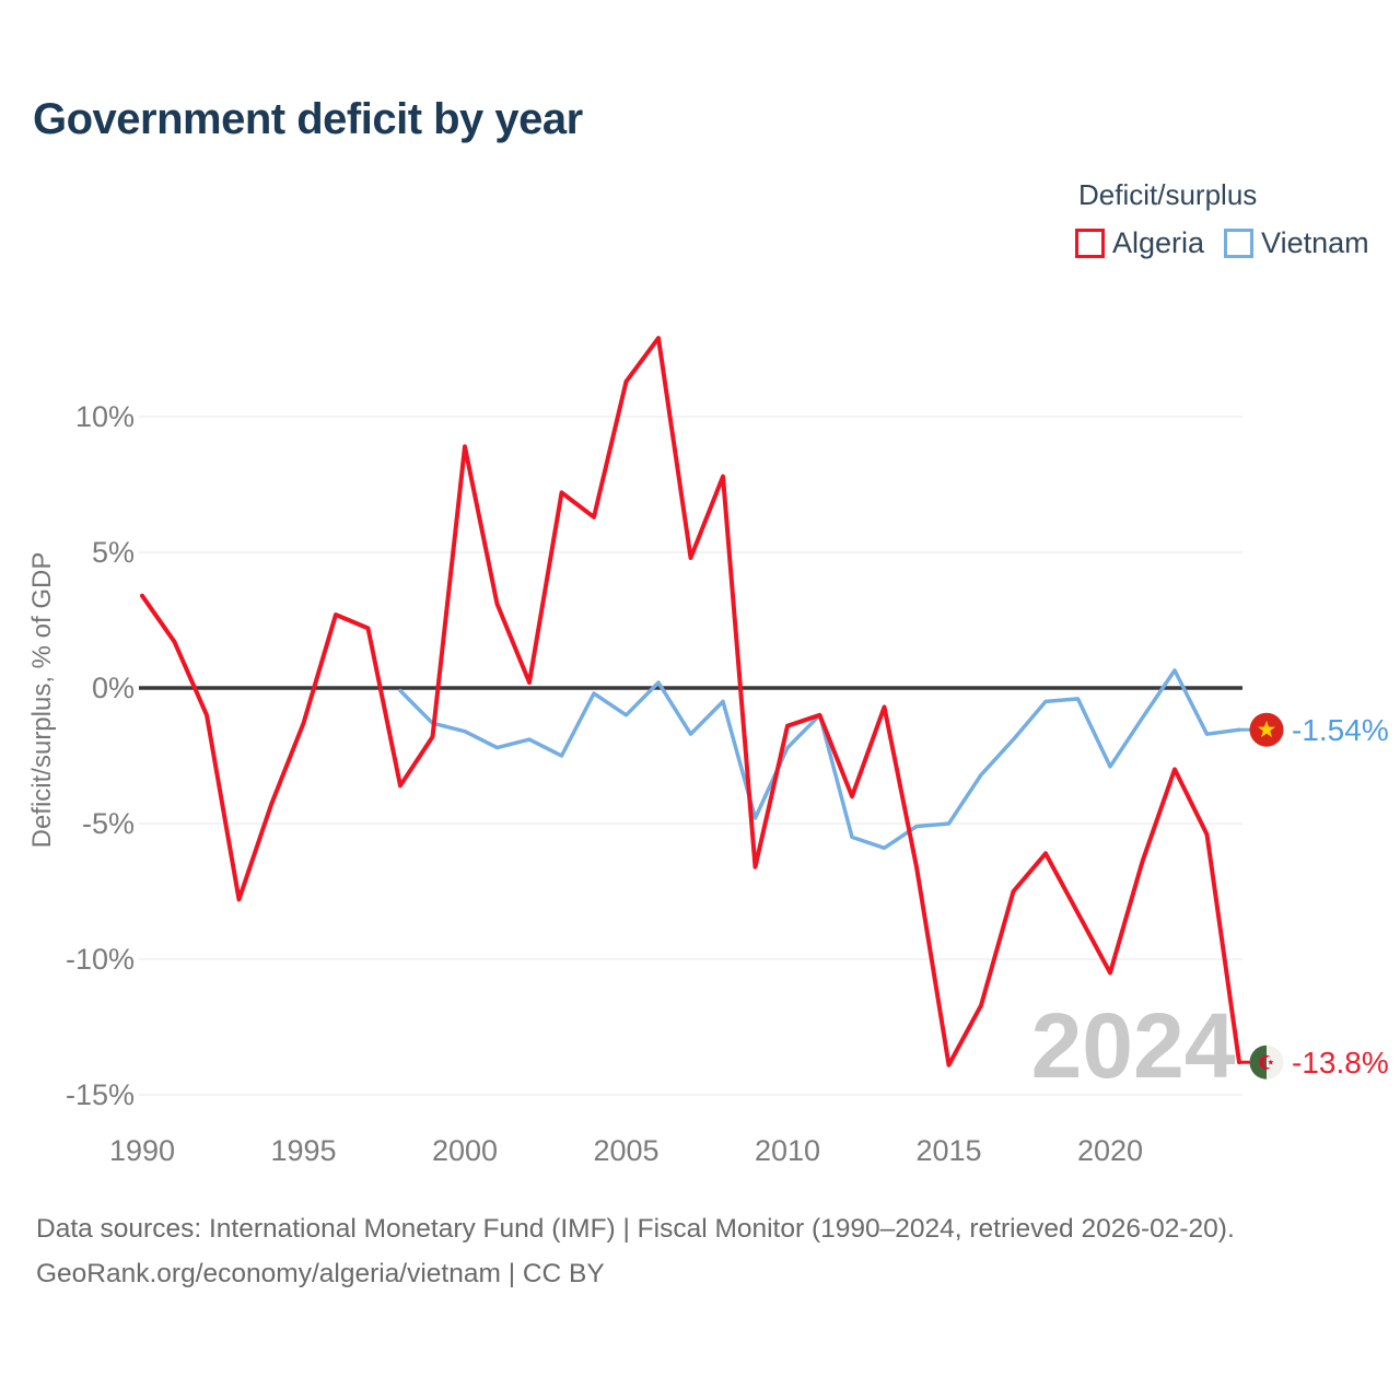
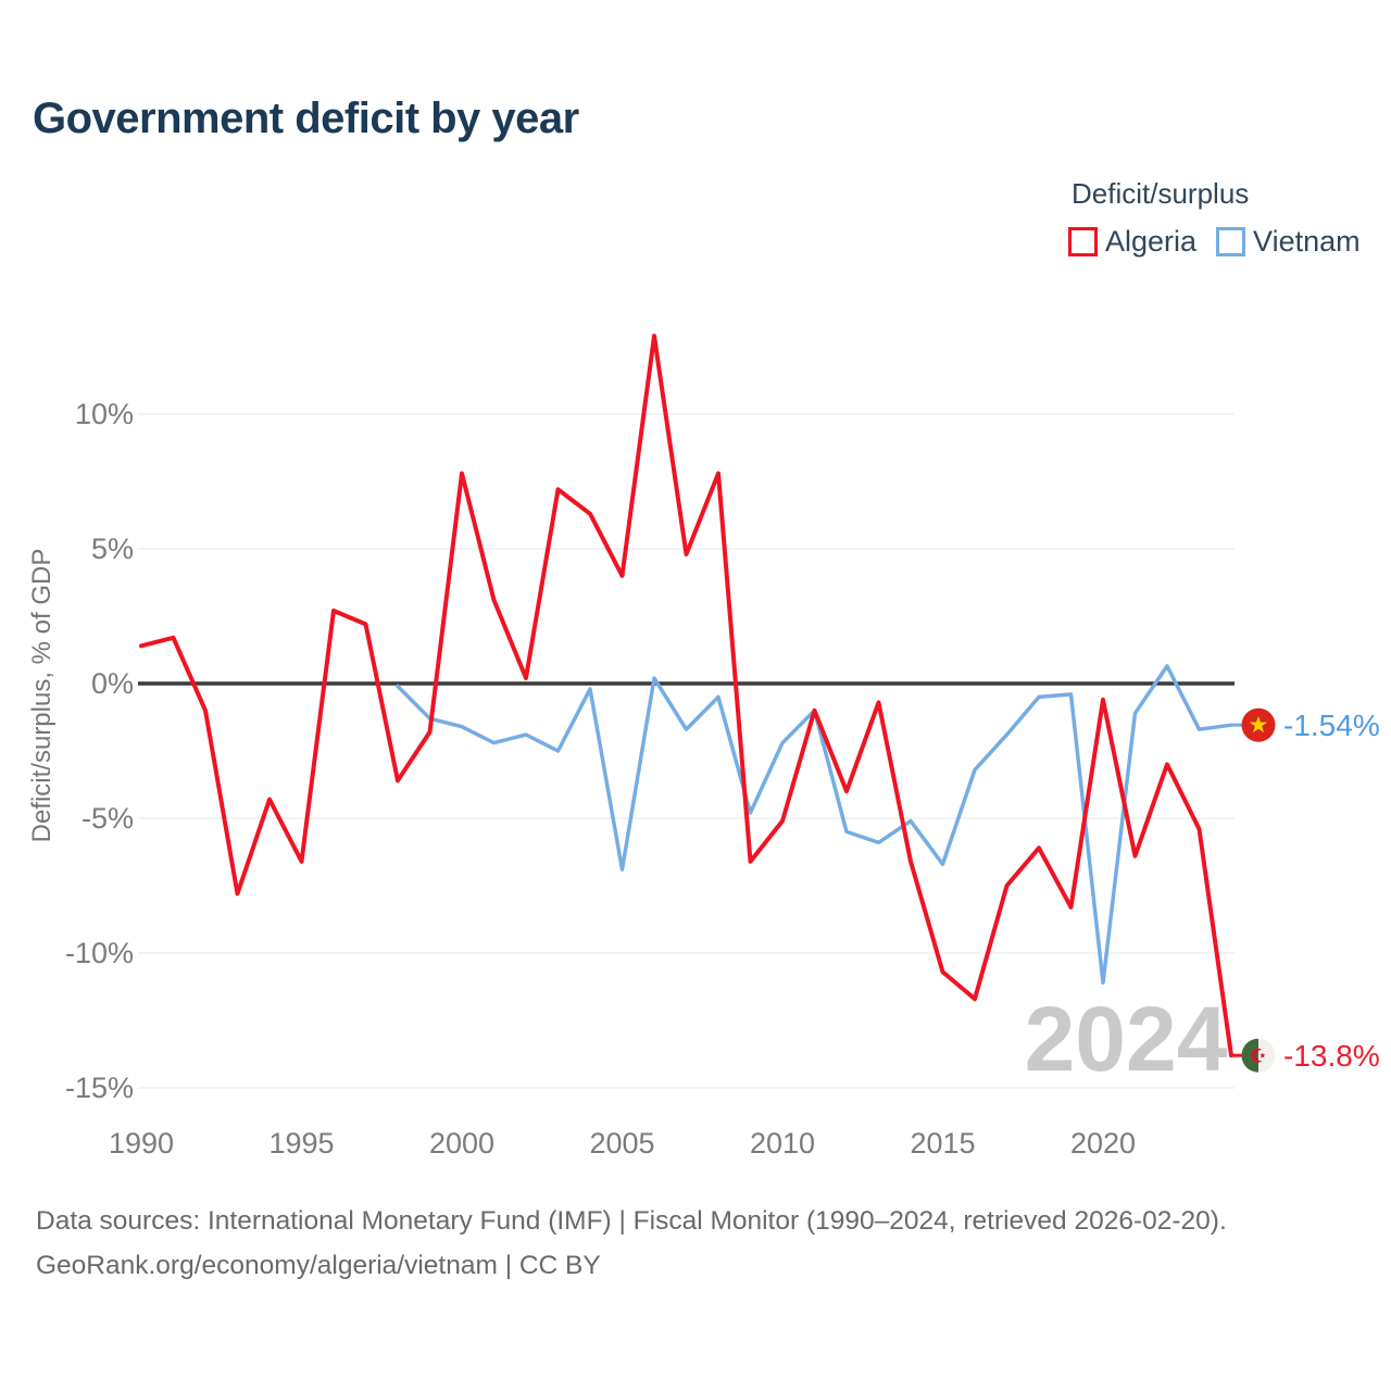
Algeria/1990: 3.4% -> 1.4%
Algeria/1995: -1.3% -> -6.6%
Algeria/2000: 8.9% -> 7.8%
Algeria/2005: 11.3% -> 4.0%
Vietnam/2005: -1.0% -> -6.9%
Algeria/2010: -1.4% -> -5.1%
Algeria/2015: -13.9% -> -10.7%
Vietnam/2015: -5.0% -> -6.7%
Algeria/2020: -10.5% -> -0.6%
Vietnam/2020: -2.9% -> -11.1%
